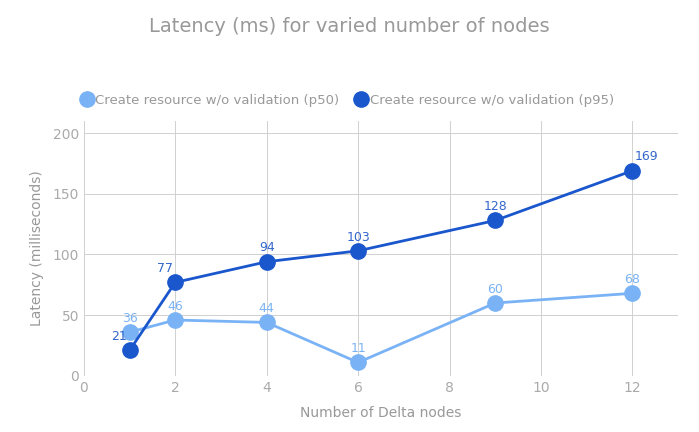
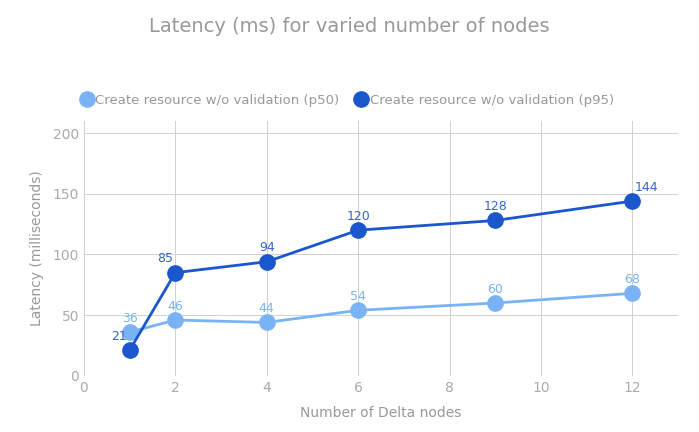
Create resource w/o validation (p95)/2: 77 -> 85
Create resource w/o validation (p50)/6: 11 -> 54
Create resource w/o validation (p95)/6: 103 -> 120
Create resource w/o validation (p95)/12: 169 -> 144
